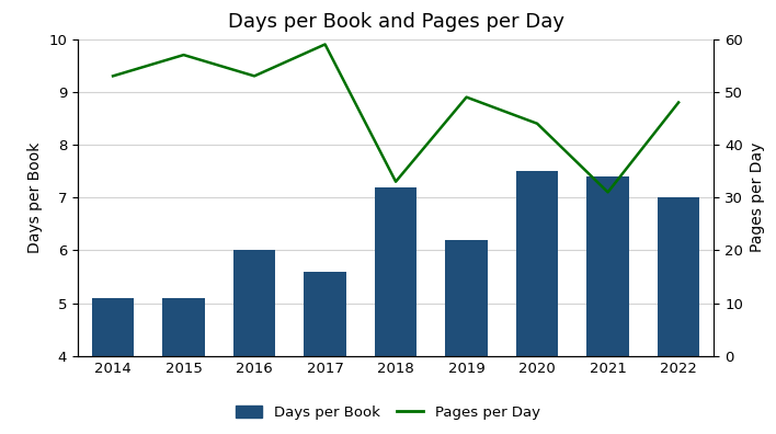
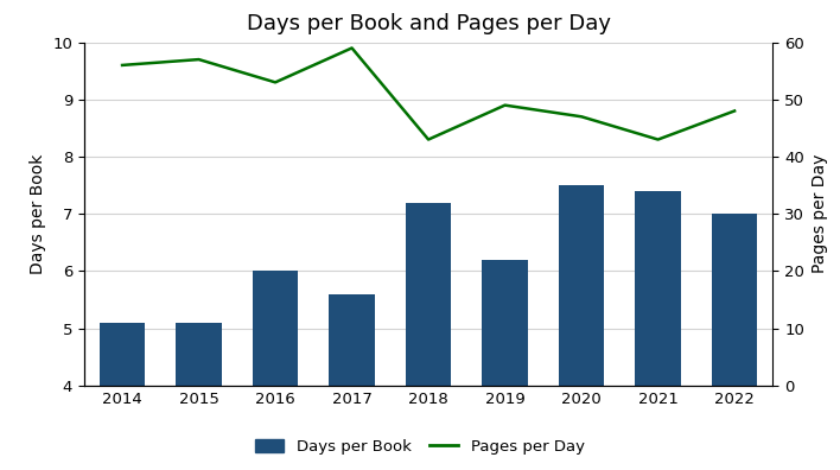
Pages per Day/2014: 53 -> 56
Pages per Day/2018: 33 -> 43
Pages per Day/2020: 44 -> 47
Pages per Day/2021: 31 -> 43
